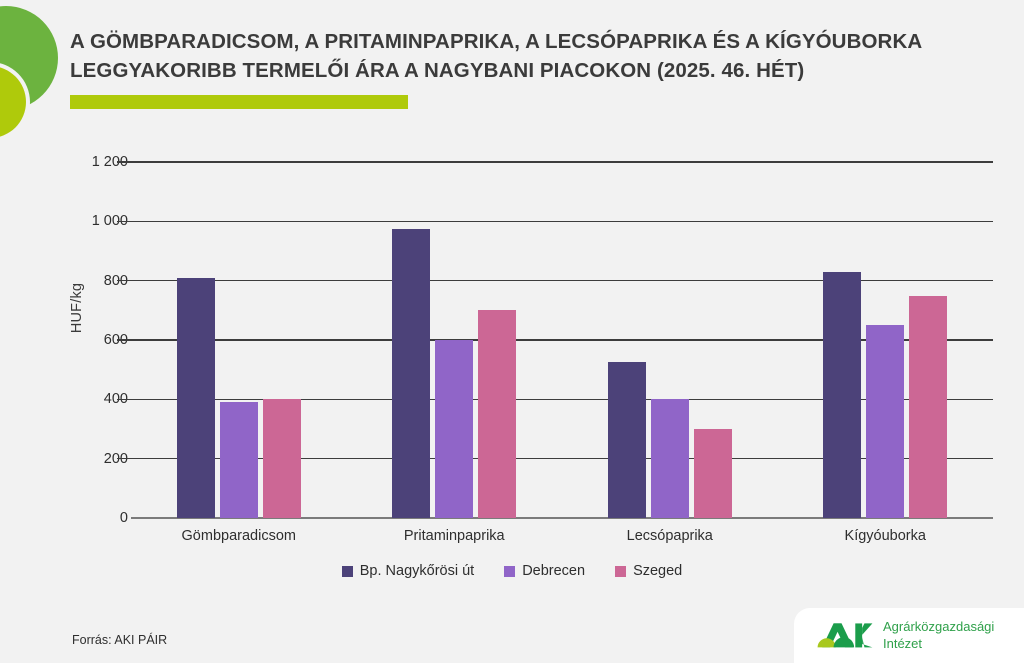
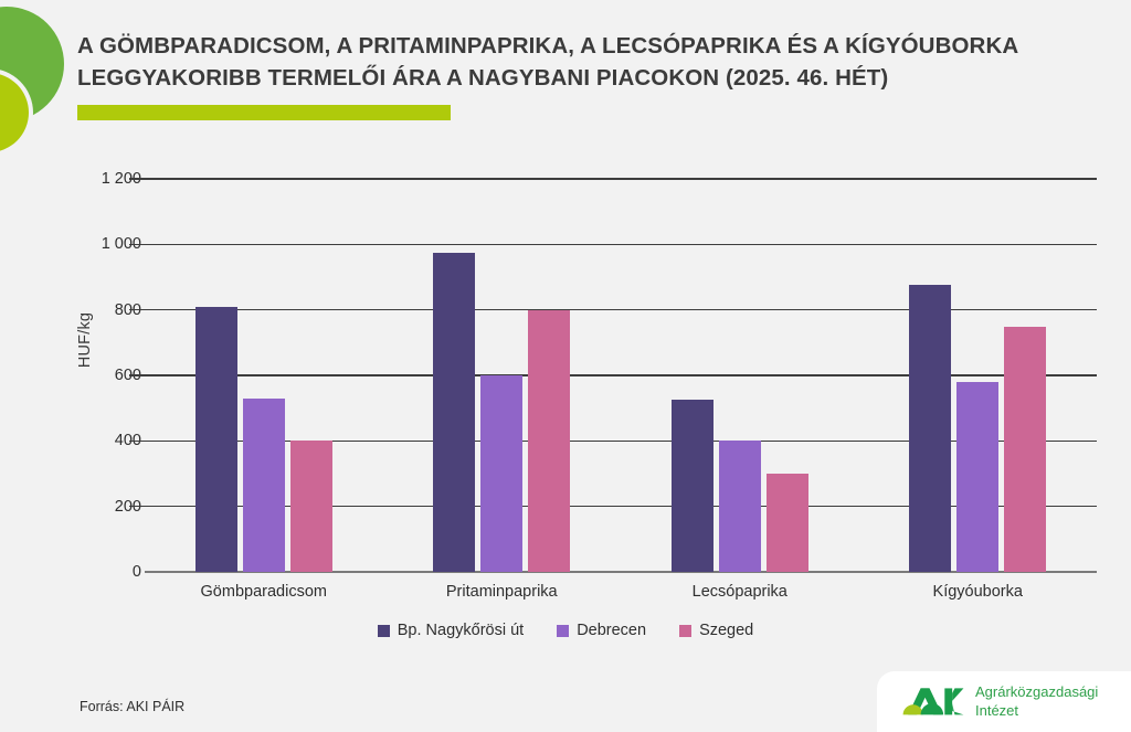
Debrecen/Gömbparadicsom: 390 -> 530
Szeged/Pritaminpaprika: 700 -> 800
Bp. Nagykőrösi út/Kígyóuborka: 830 -> 880
Debrecen/Kígyóuborka: 650 -> 580
